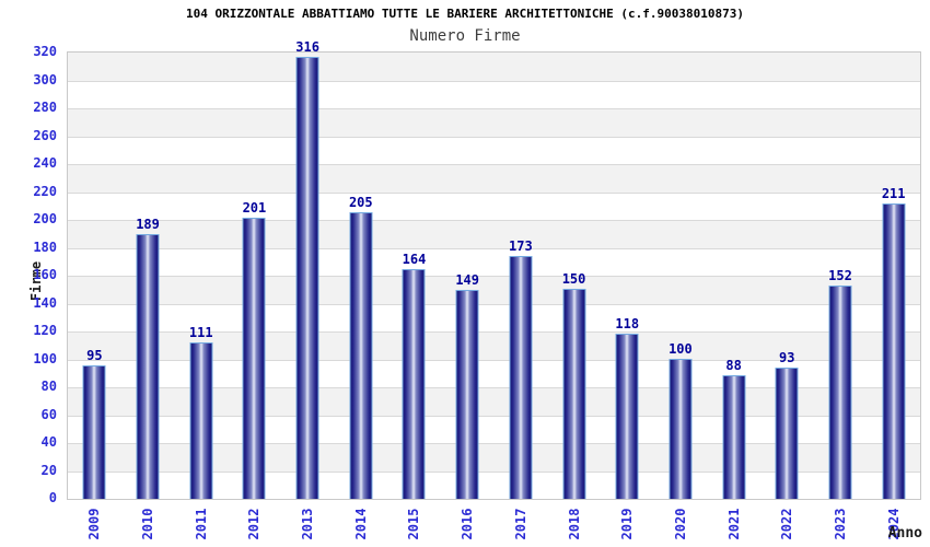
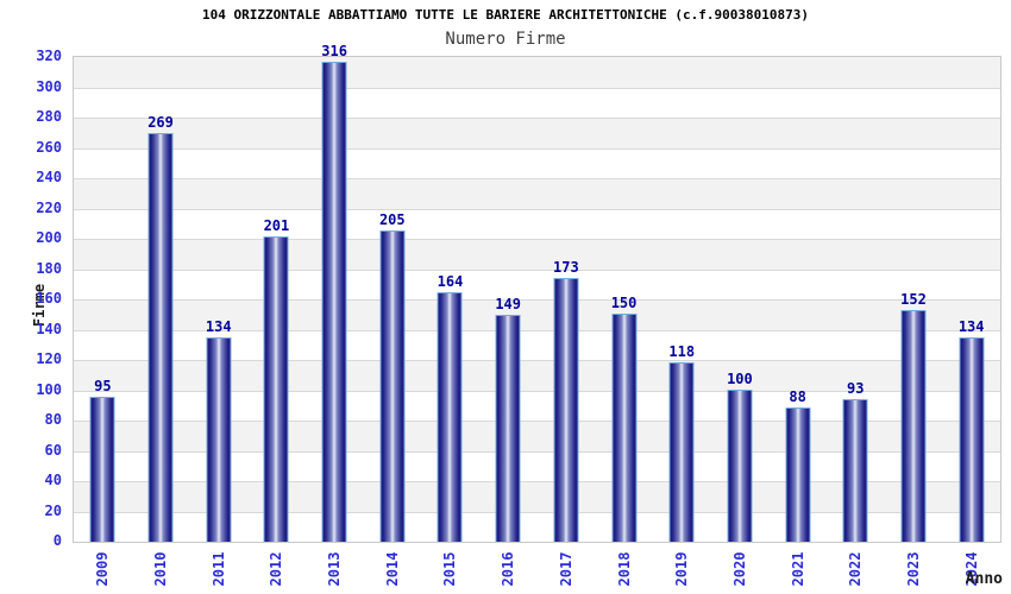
2010: 189 -> 269
2011: 111 -> 134
2024: 211 -> 134
